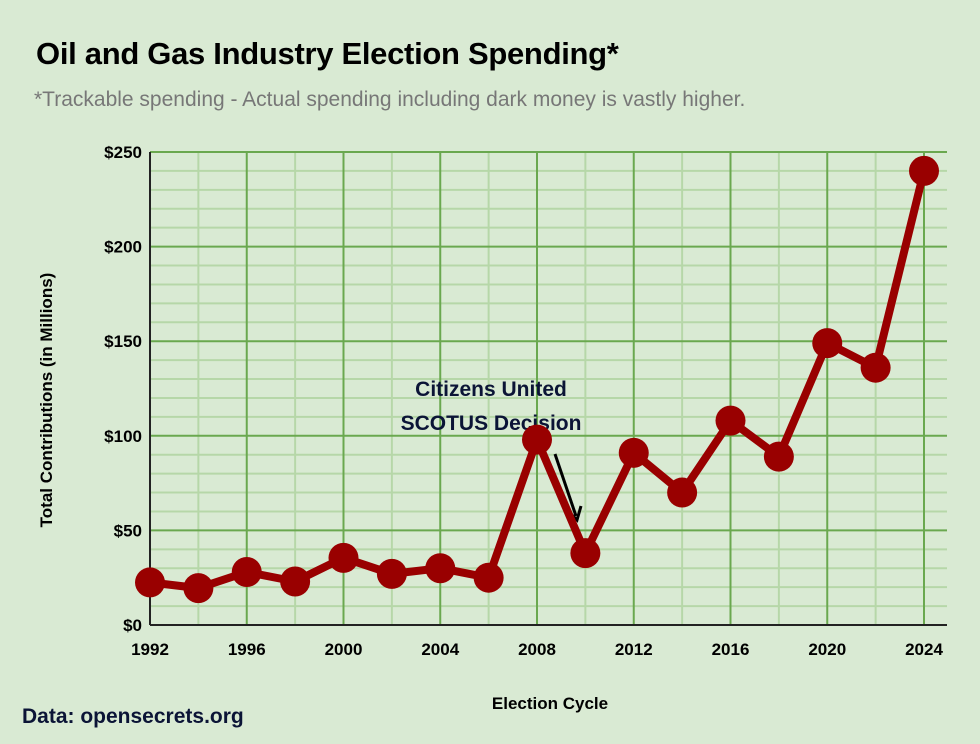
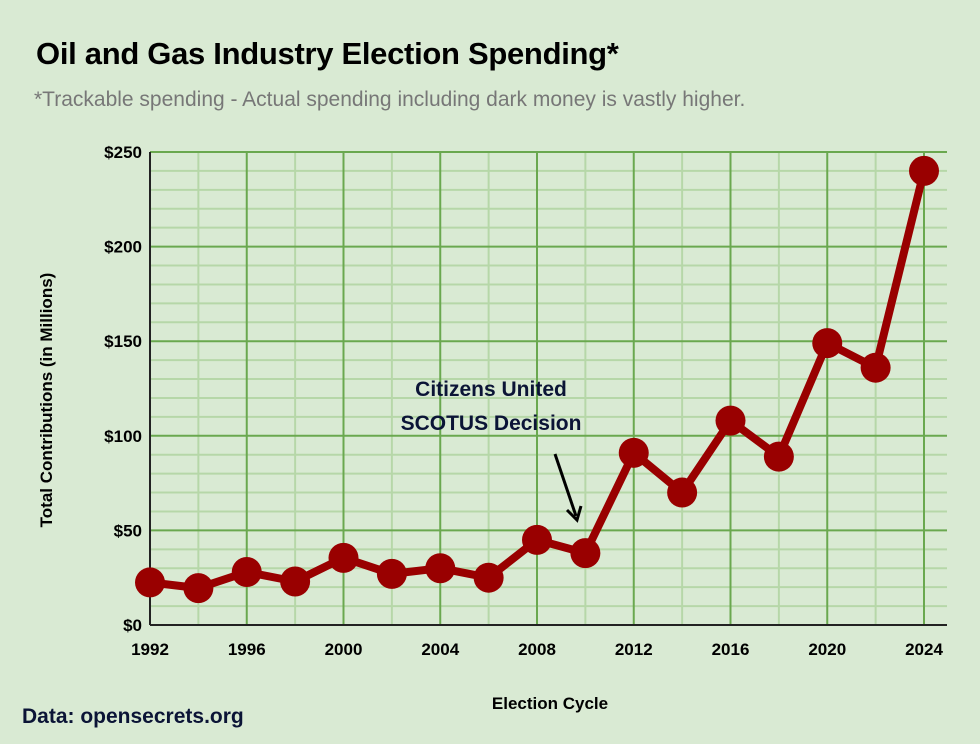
2008: $98 -> $45
